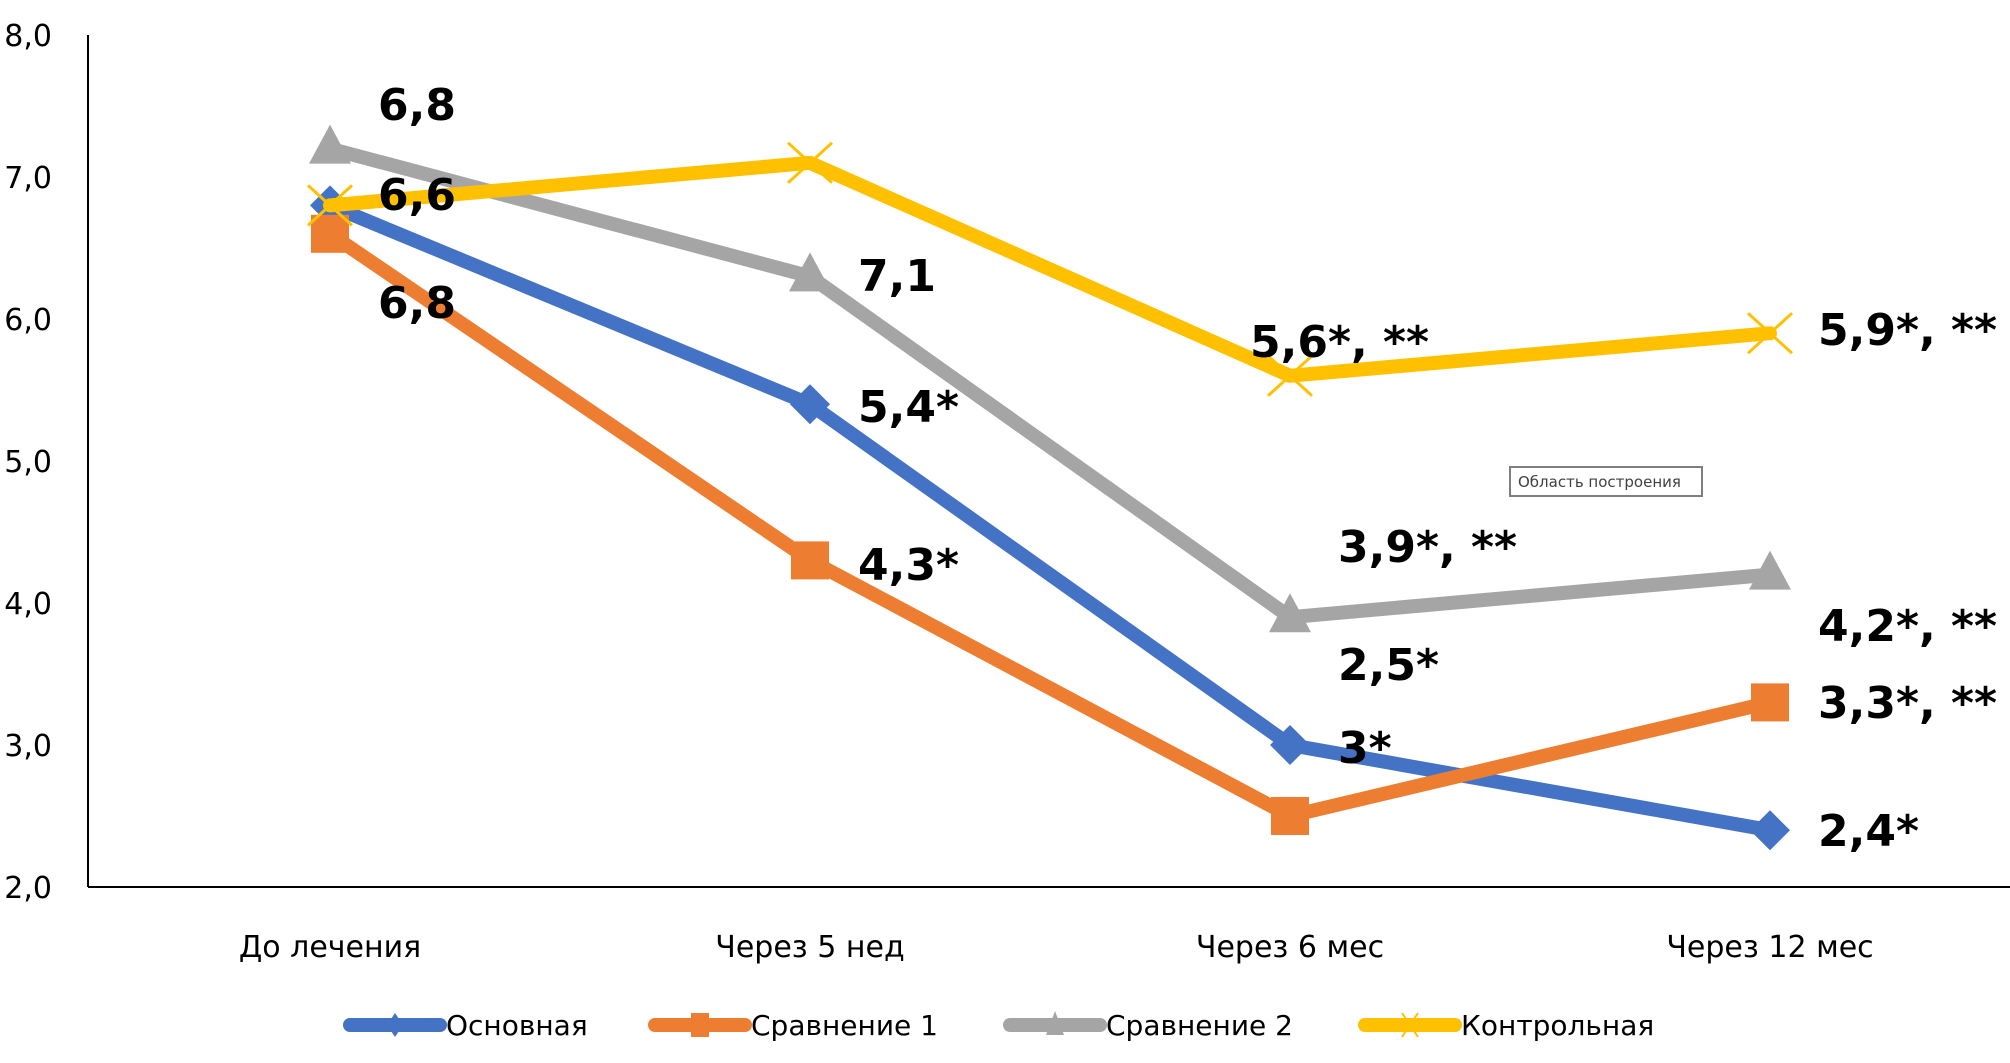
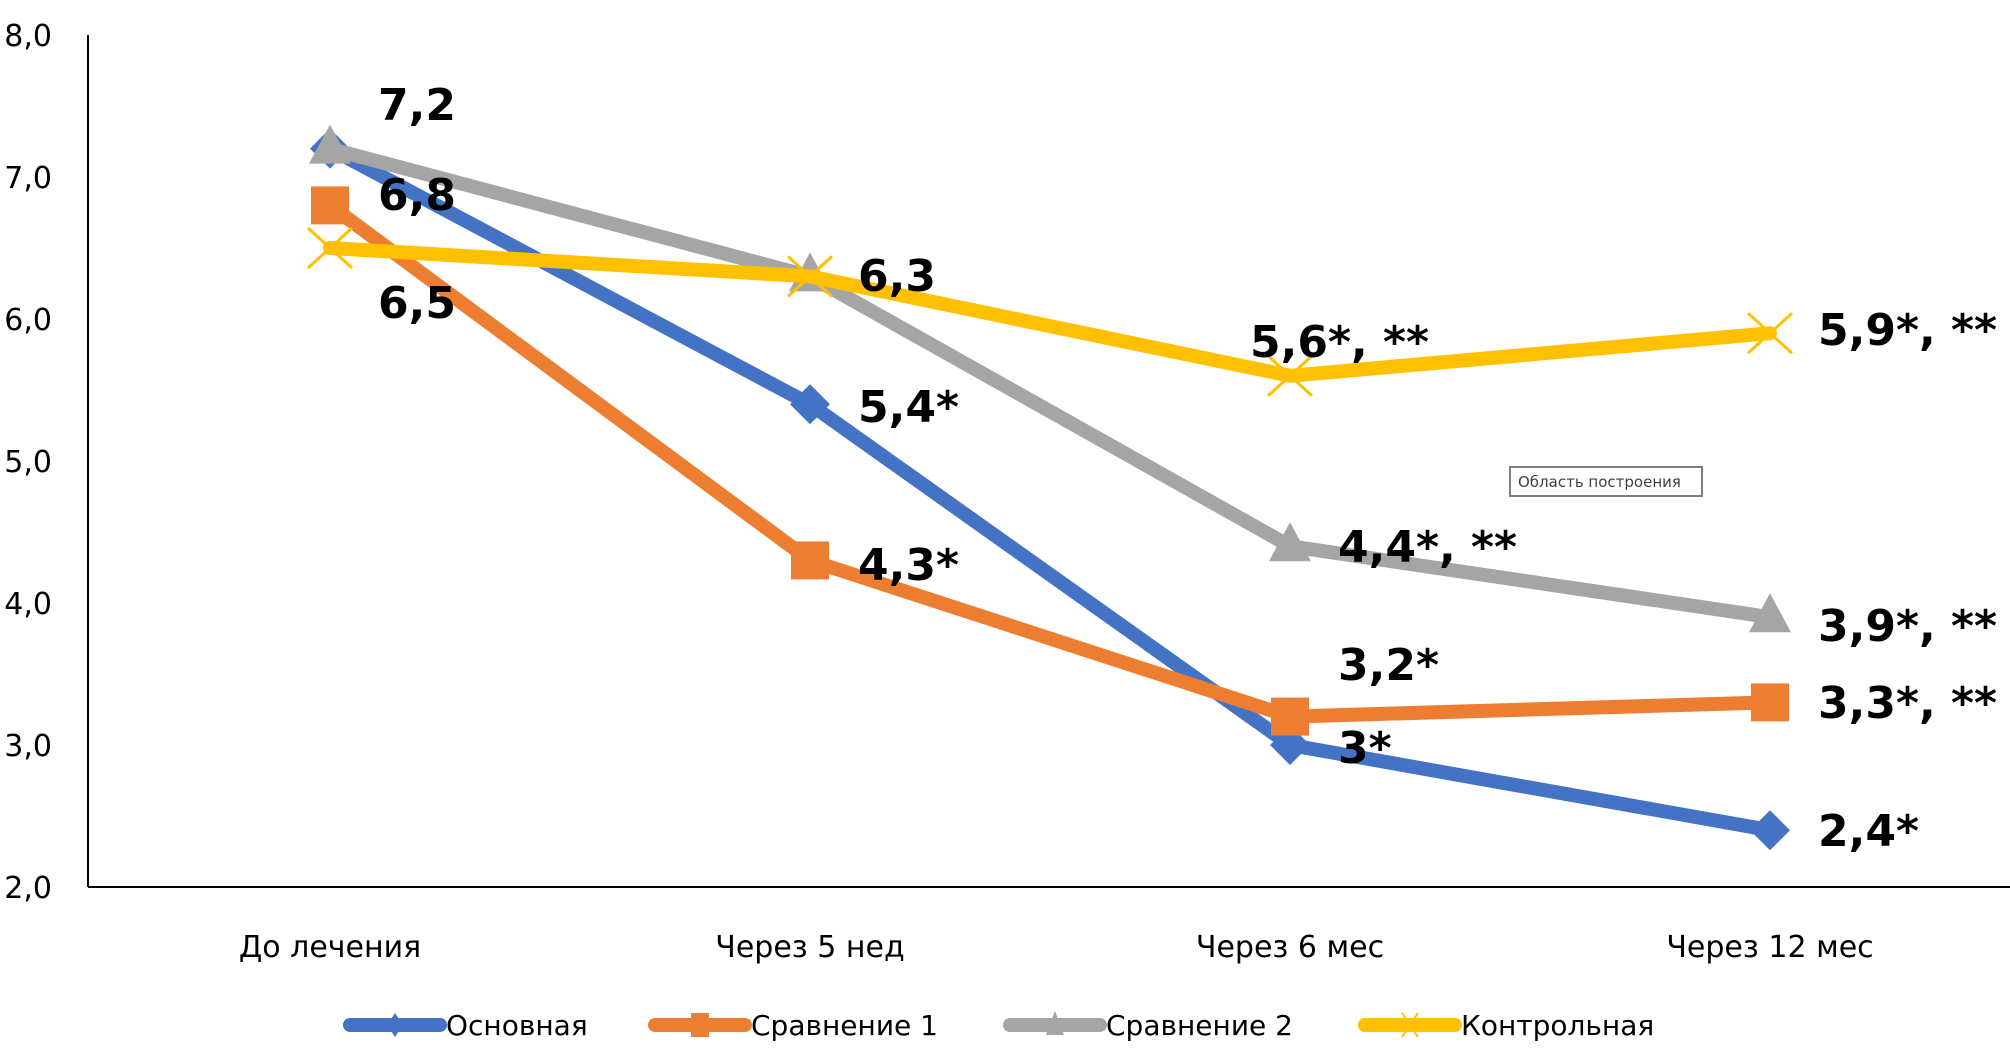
Основная/До лечения: 6,8 -> 7,2
Сравнение 1/До лечения: 6,6 -> 6,8
Контрольная/До лечения: 6,8 -> 6,5
Контрольная/Через 5 нед: 7,1 -> 6,3
Сравнение 1/Через 6 мес: 2,5 -> 3,2
Сравнение 2/Через 6 мес: 3,9 -> 4,4
Сравнение 2/Через 12 мес: 4,2 -> 3,9
